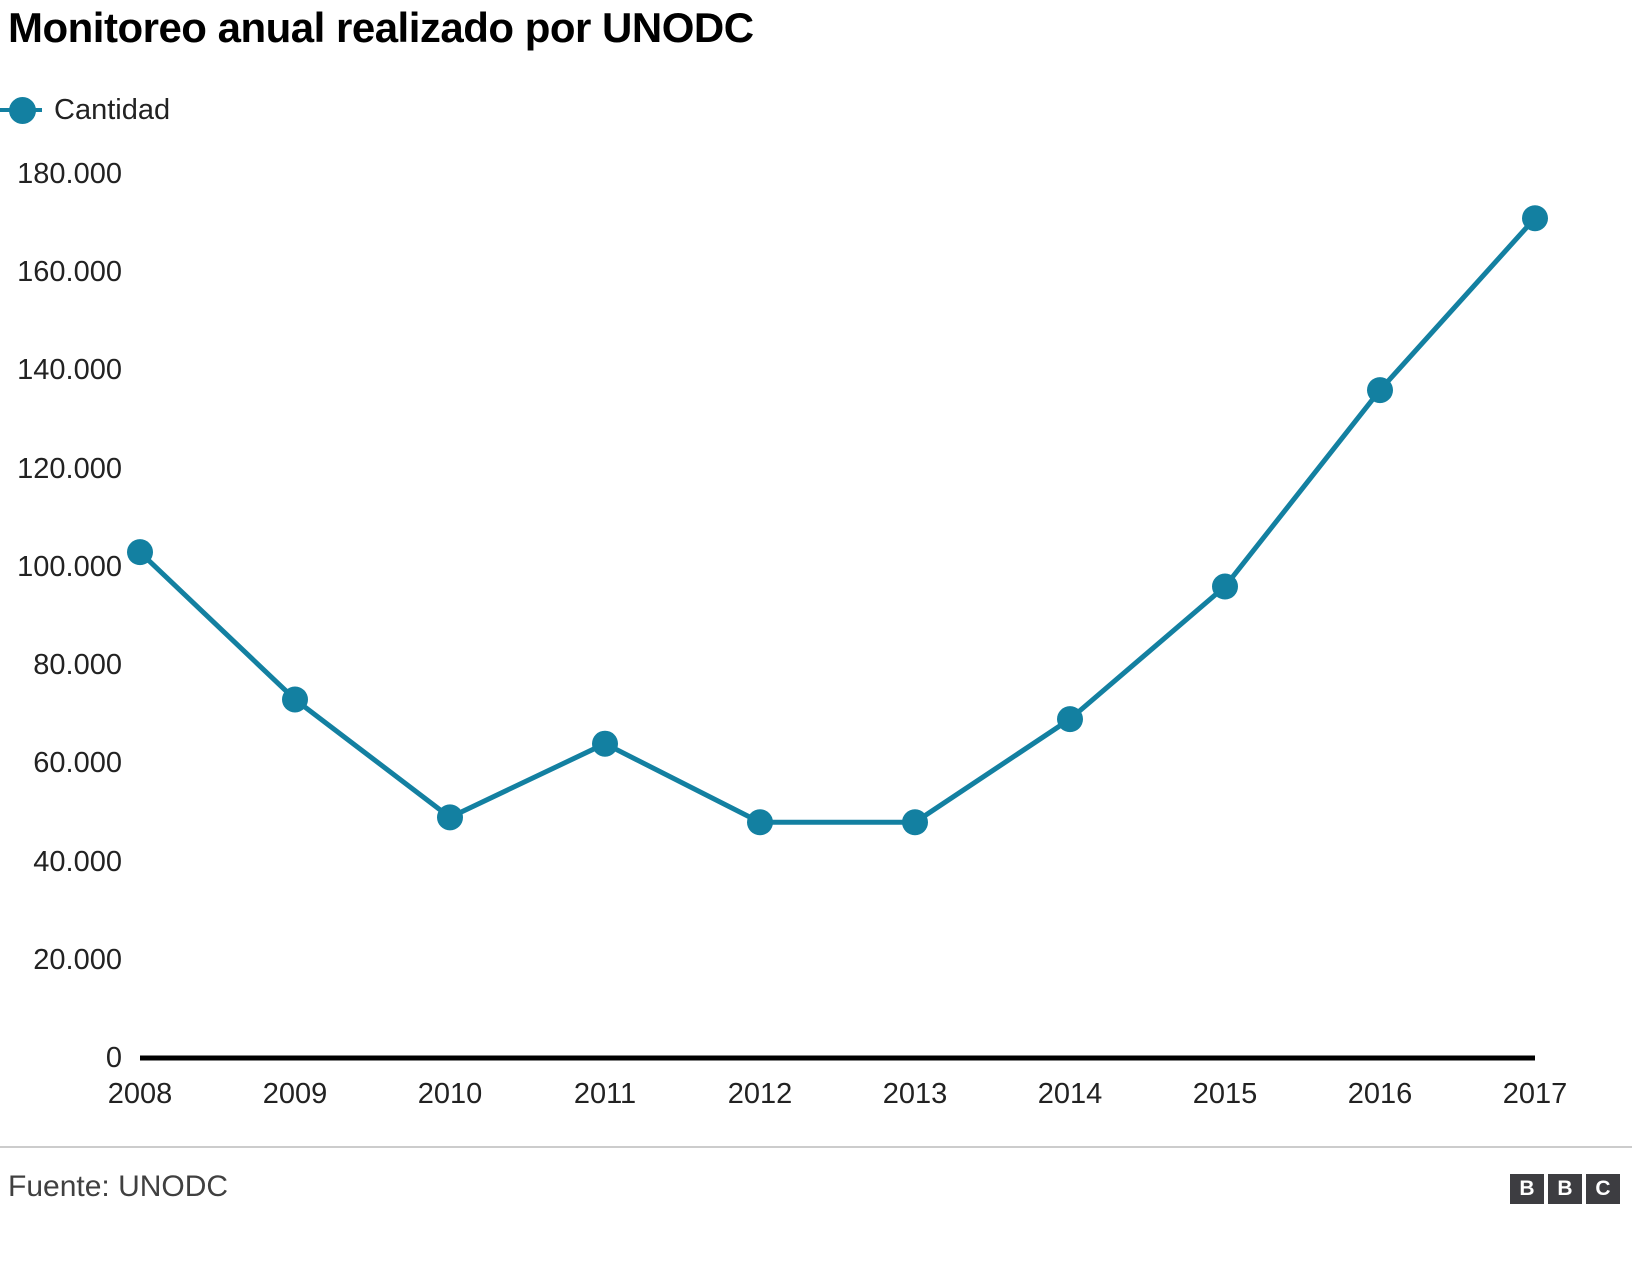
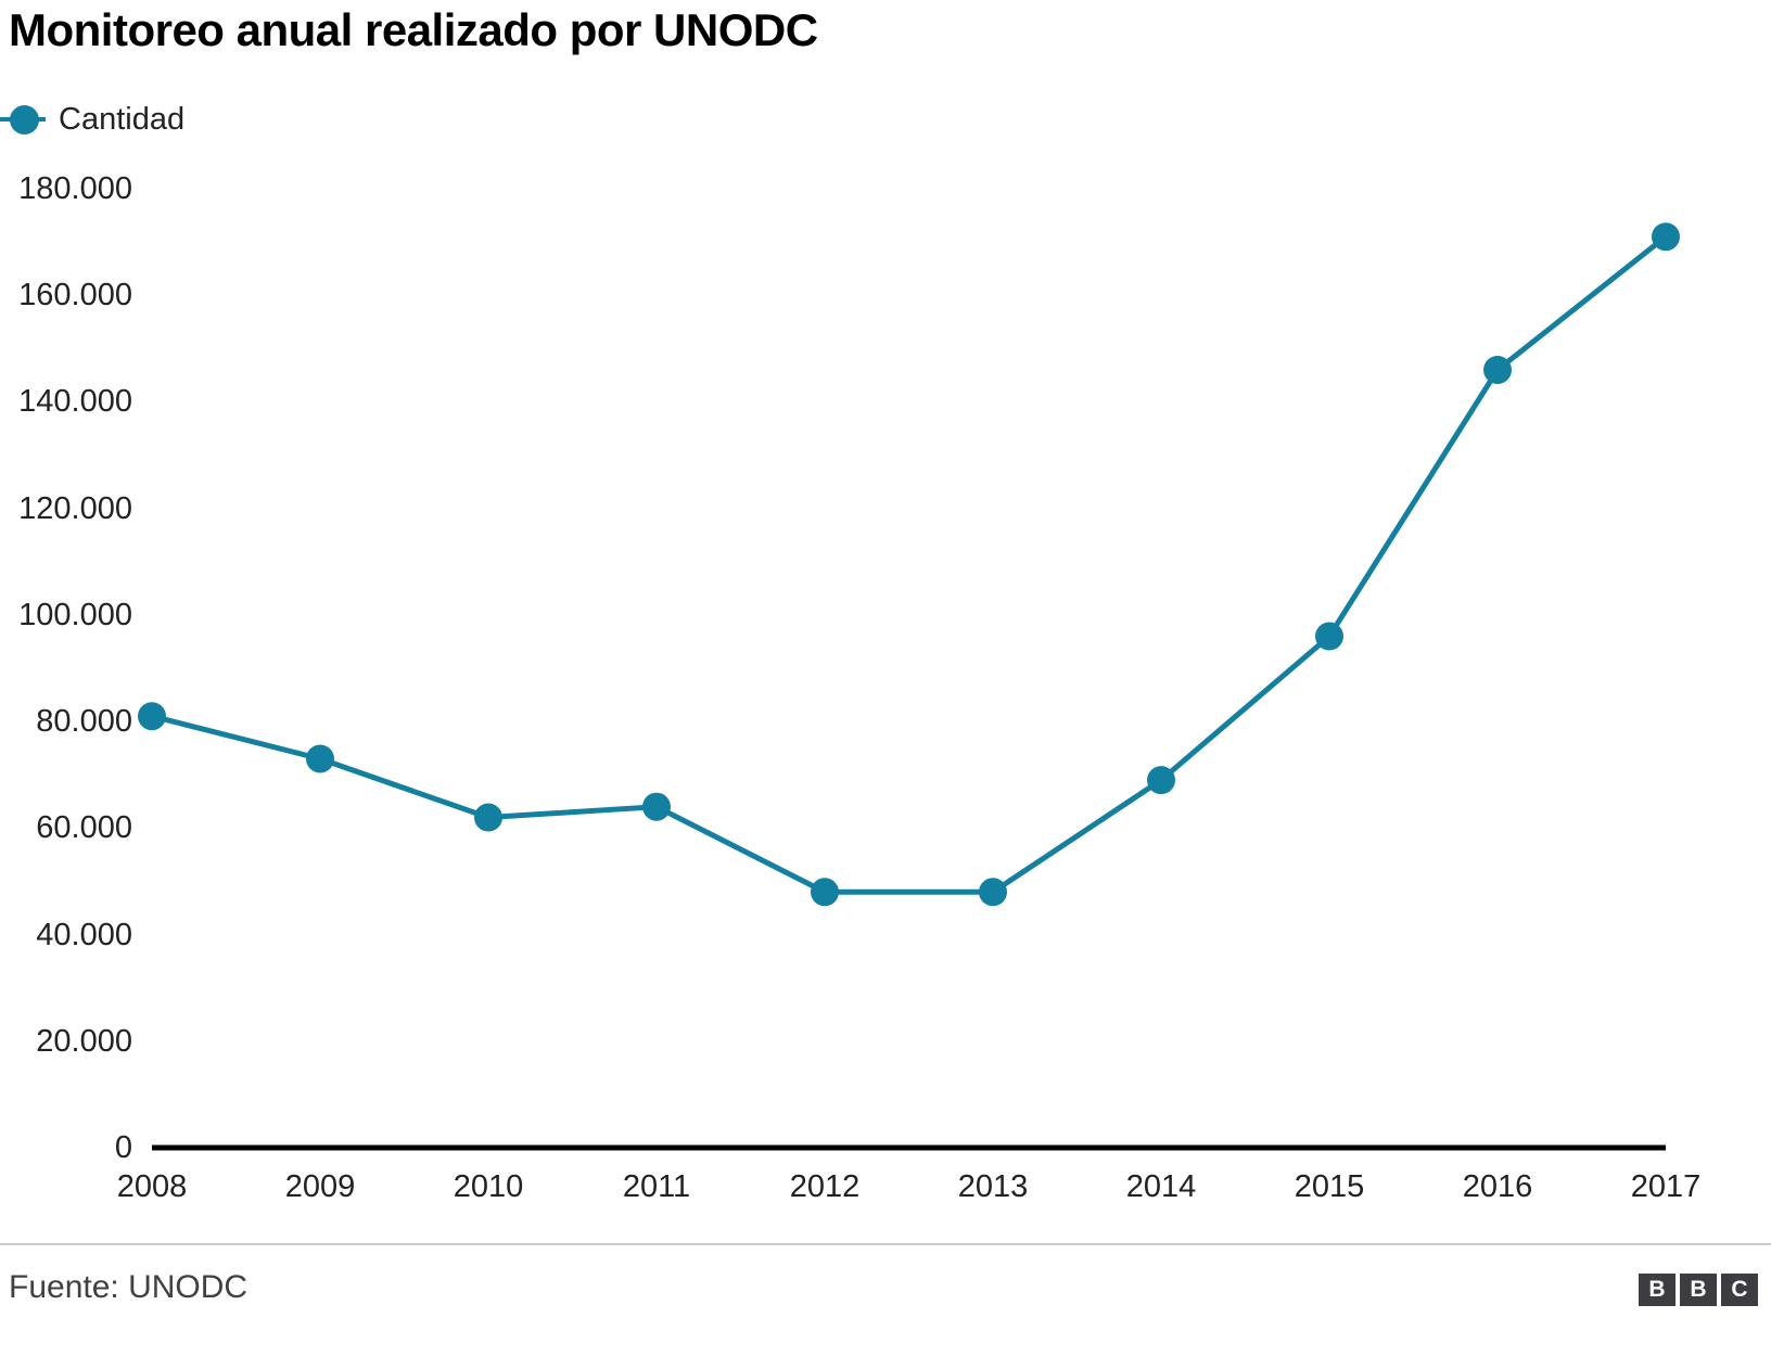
2008: 103000 -> 81000
2010: 49000 -> 62000
2016: 136000 -> 146000
